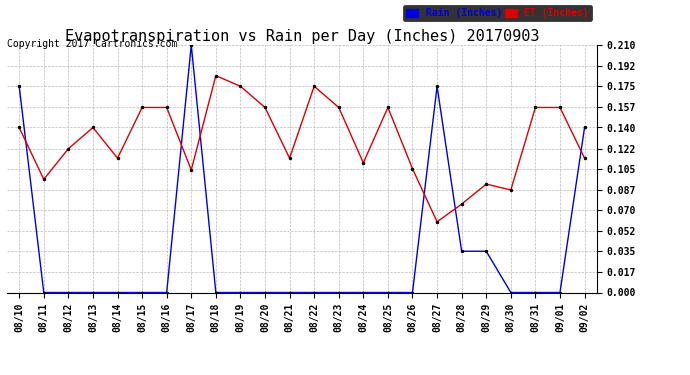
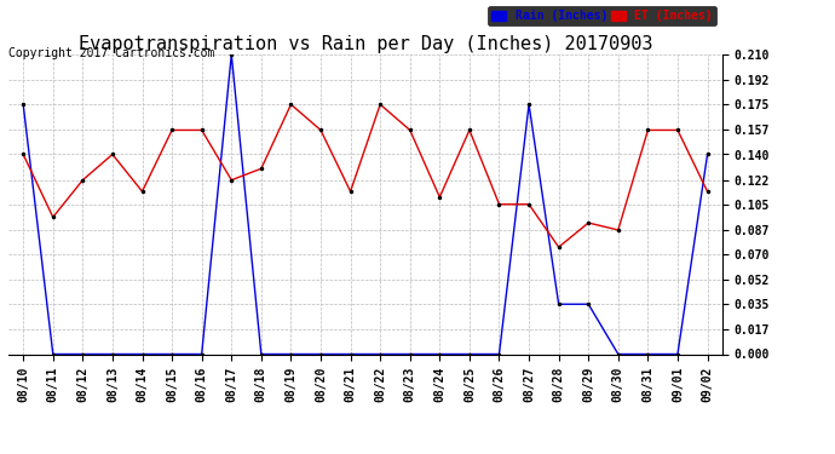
ET (Inches)/08/17: 0.104 -> 0.122
ET (Inches)/08/18: 0.184 -> 0.130
ET (Inches)/08/27: 0.060 -> 0.105
